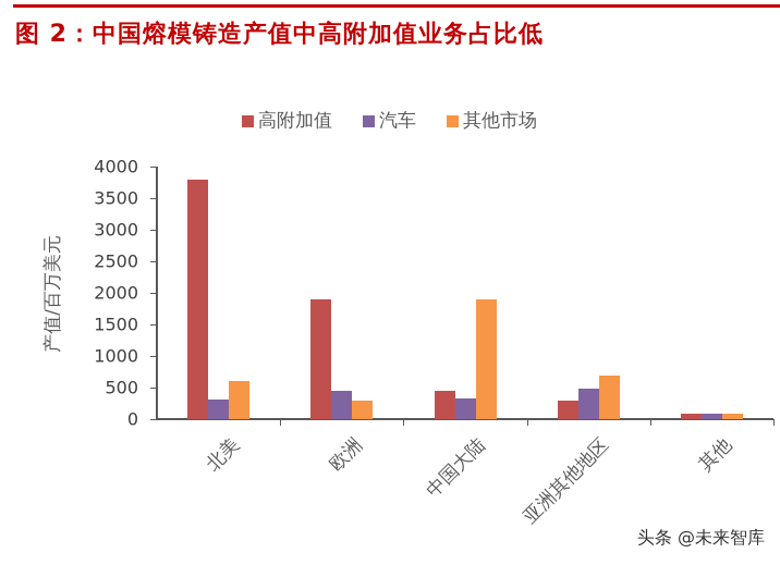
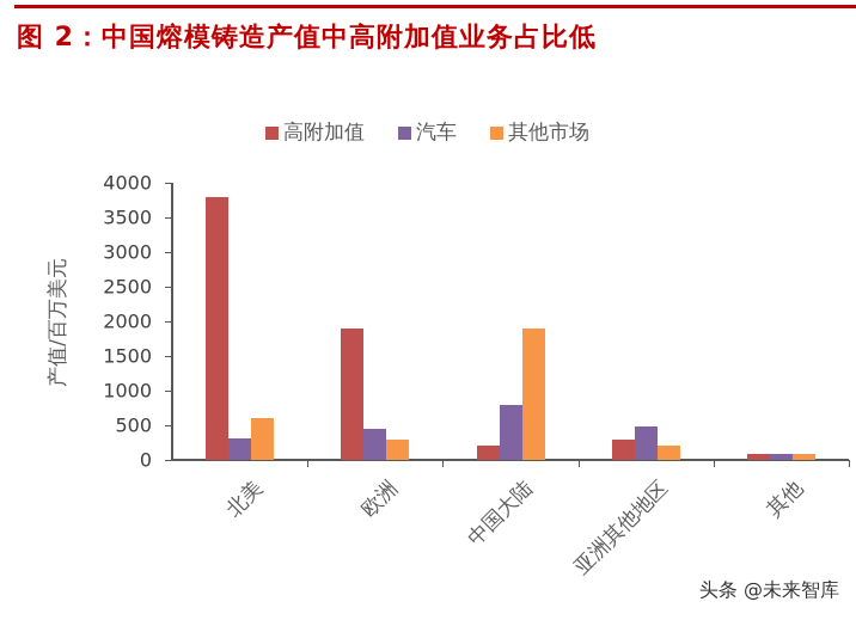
高附加值/中国大陆: 400 -> 200
汽车/中国大陆: 300 -> 800
其他市场/亚洲其他地区: 700 -> 200
